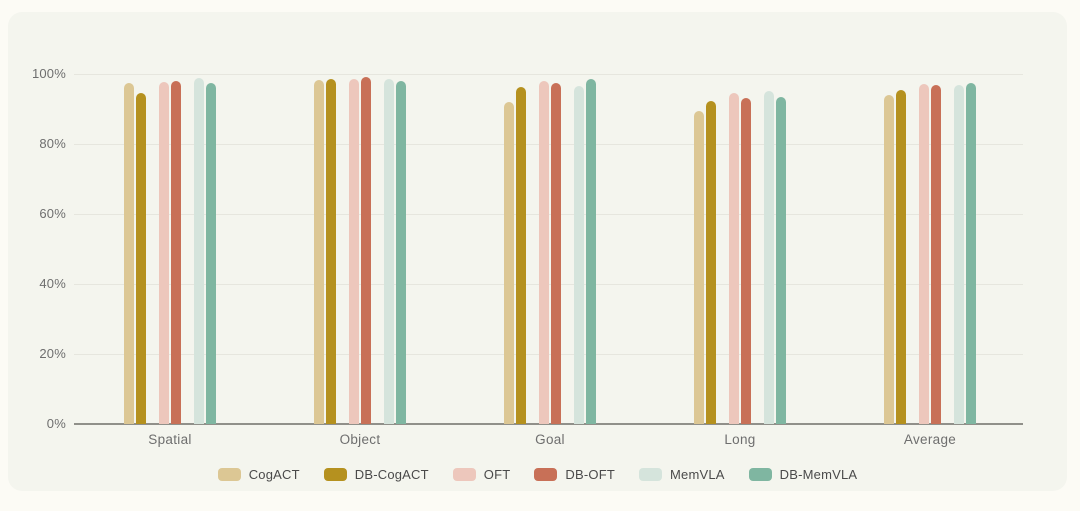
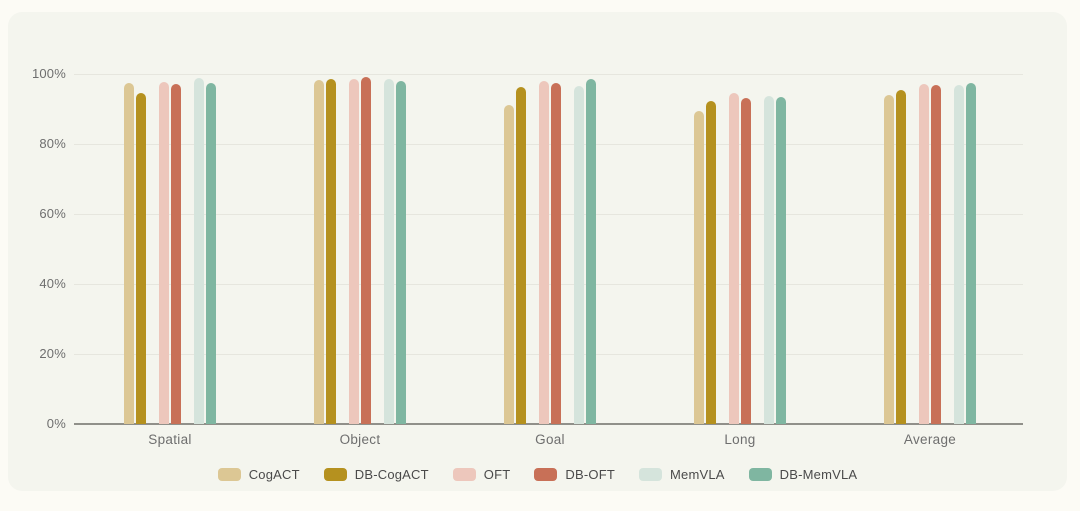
DB-OFT/Spatial: 98% -> 97%
CogACT/Goal: 92% -> 91%
MemVLA/Long: 95% -> 94%
